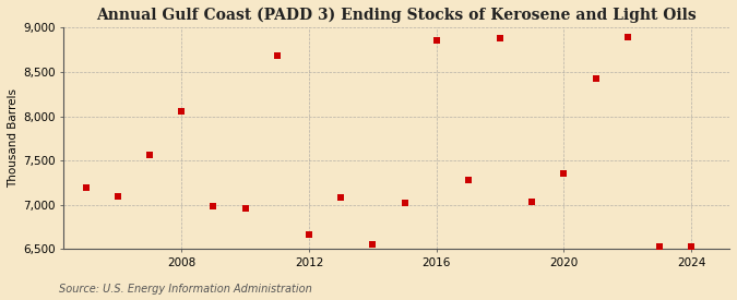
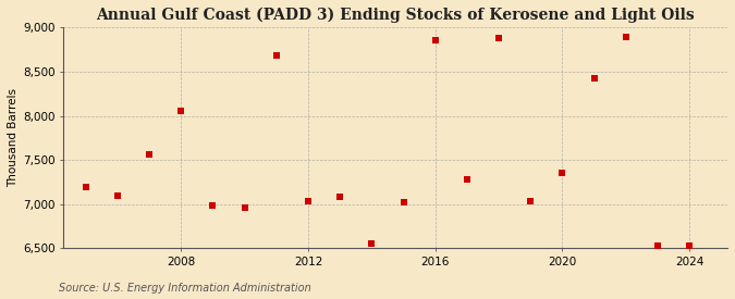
2012: 6,660 -> 7,040
